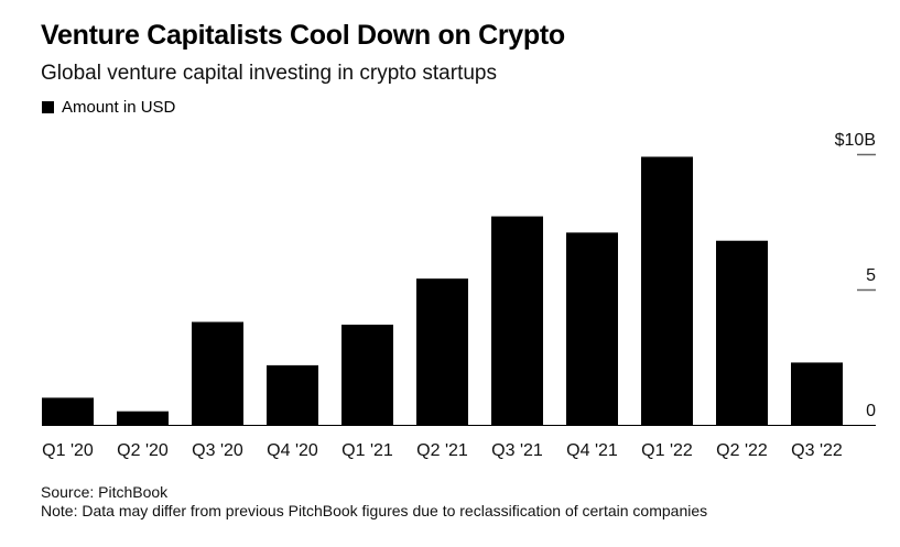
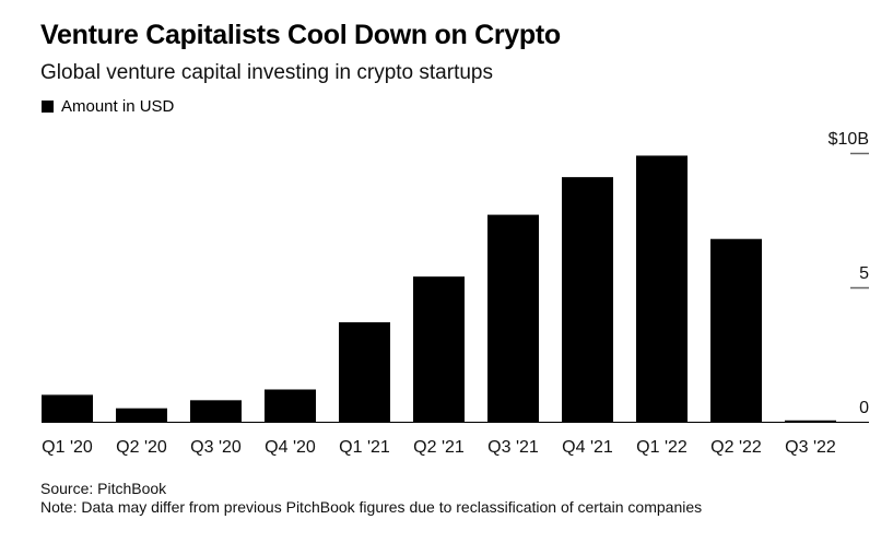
Q3 '20: $3.8B -> $0.8B
Q4 '20: $2.2B -> $1.2B
Q4 '21: $7.1B -> $9.1B
Q3 '22: $2.3B -> $0.1B
